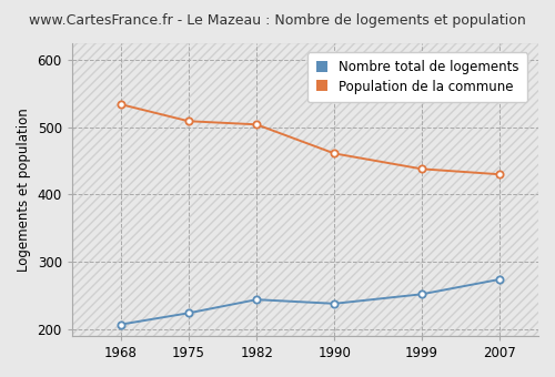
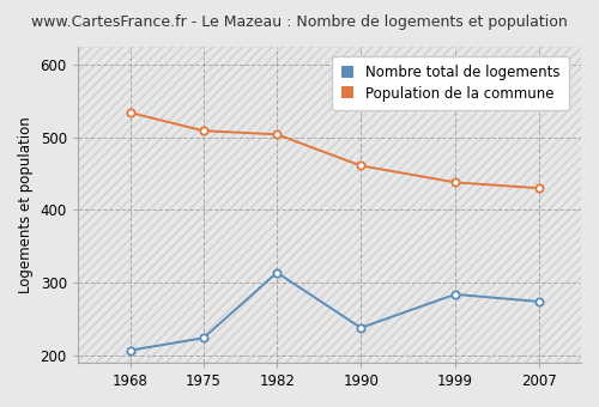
Nombre total de logements/1982: 244 -> 314
Nombre total de logements/1999: 252 -> 284
